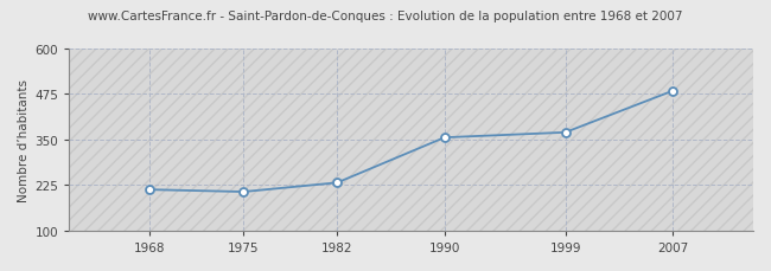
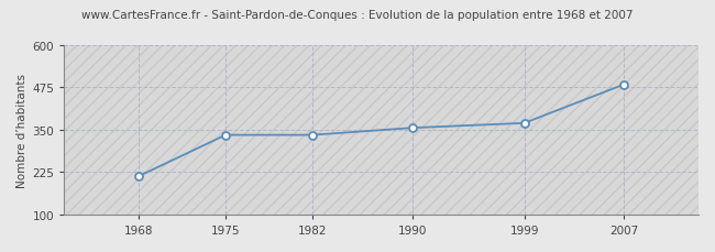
1975: 207 -> 335
1982: 232 -> 335
